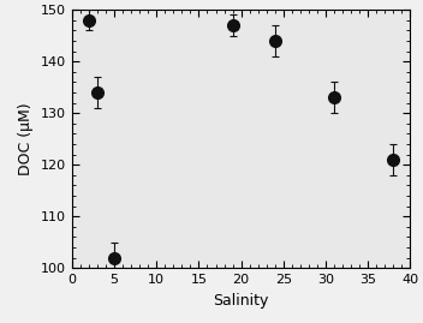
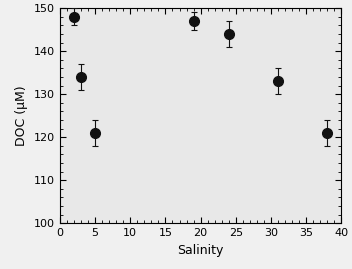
5: 102 -> 121
